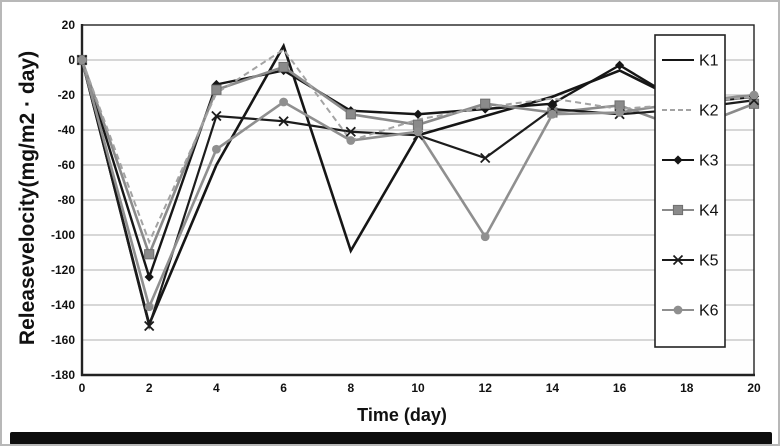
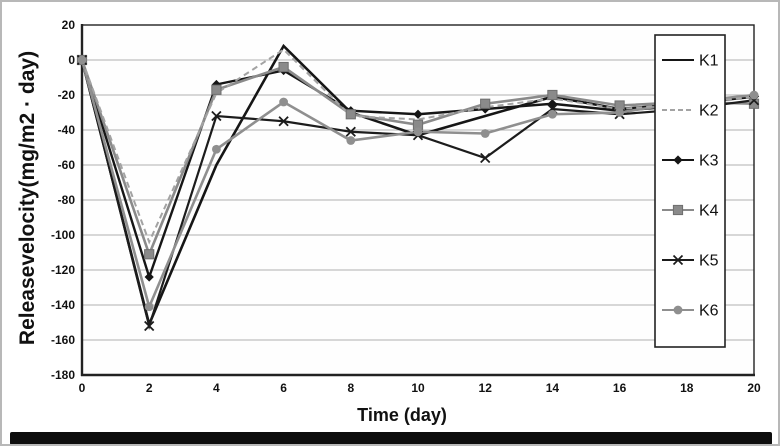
K1/8: -109 -> -30
K2/8: -46 -> -32
K6/12: -101 -> -42
K4/14: -30 -> -20
K1/16: -6 -> -28
K3/16: -3 -> -29
K4/18: -40 -> -24
